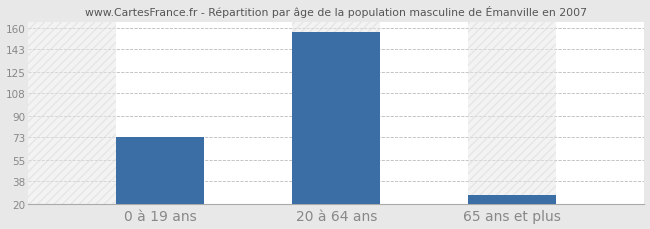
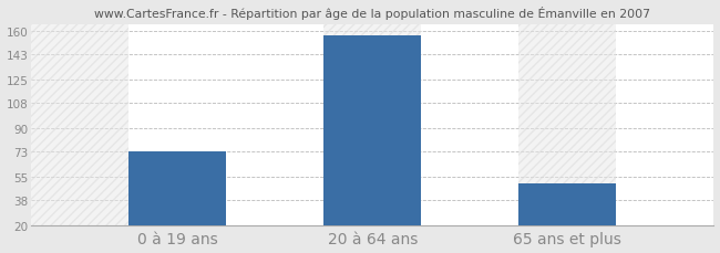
65 ans et plus: 27 -> 50
